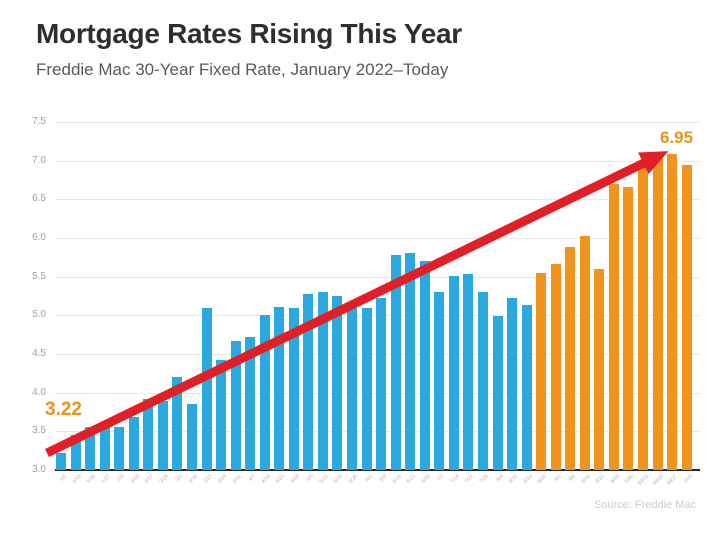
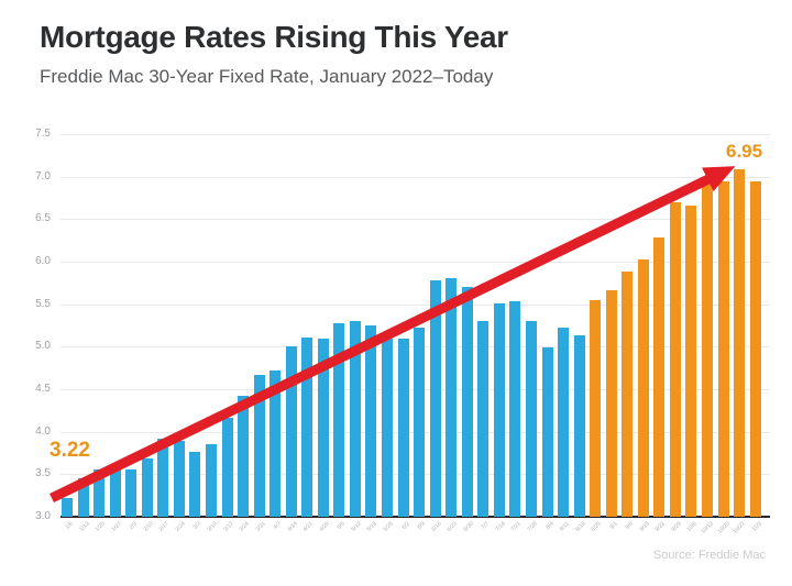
3/3: 4.2 -> 3.8
3/17: 5.1 -> 4.2
9/22: 5.6 -> 6.3
10/20: 7.1 -> 6.9
